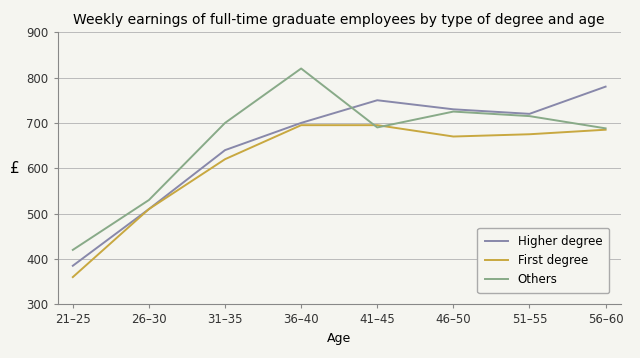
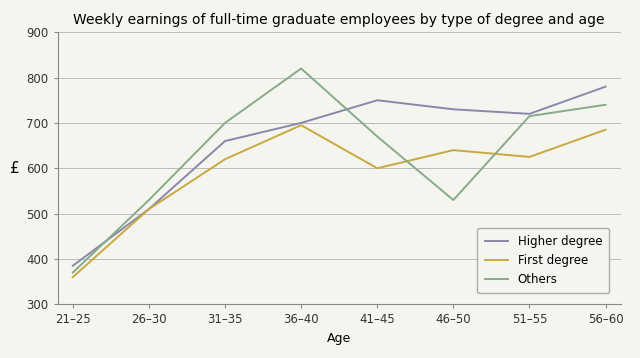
Others/21–25: 420 -> 370
Higher degree/31–35: 640 -> 660
First degree/41–45: 695 -> 600
Others/41–45: 690 -> 670
First degree/46–50: 670 -> 640
Others/46–50: 725 -> 530
First degree/51–55: 675 -> 625
Others/56–60: 688 -> 740
